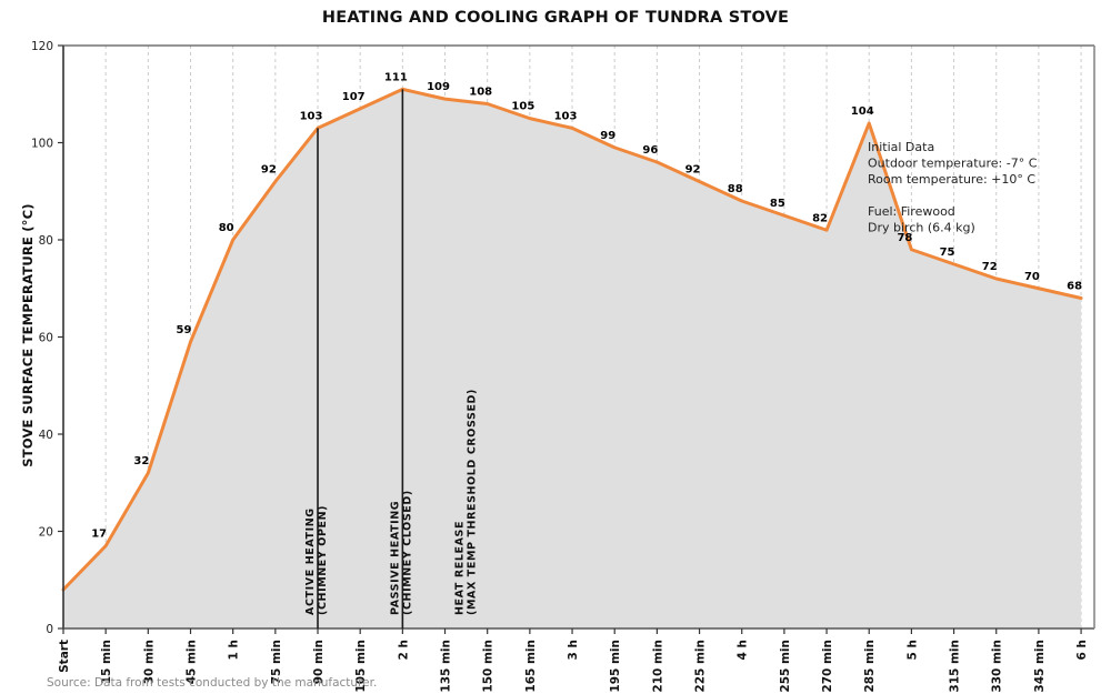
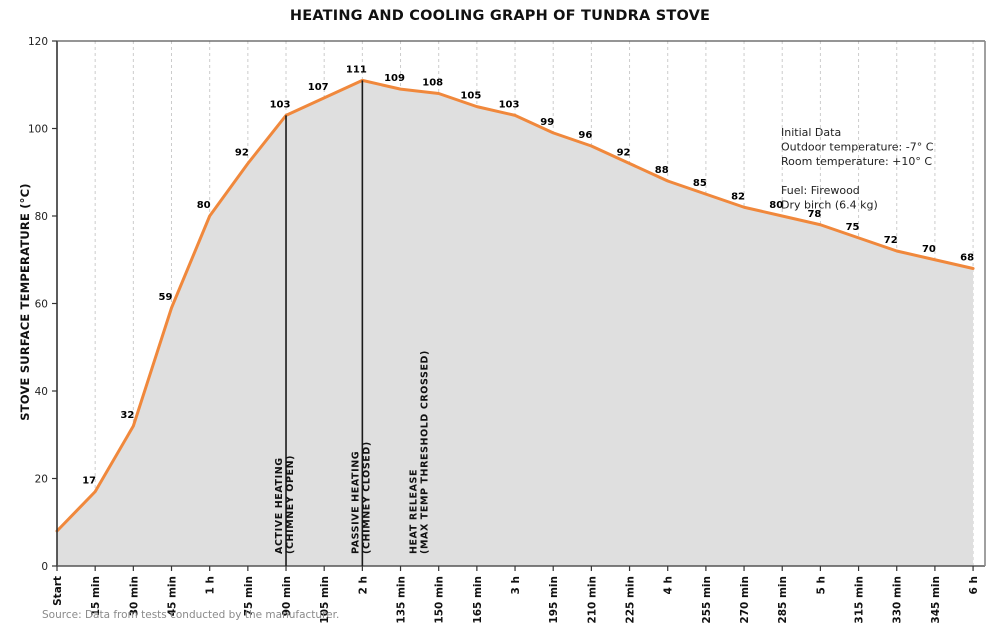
285 min: 104 -> 80
